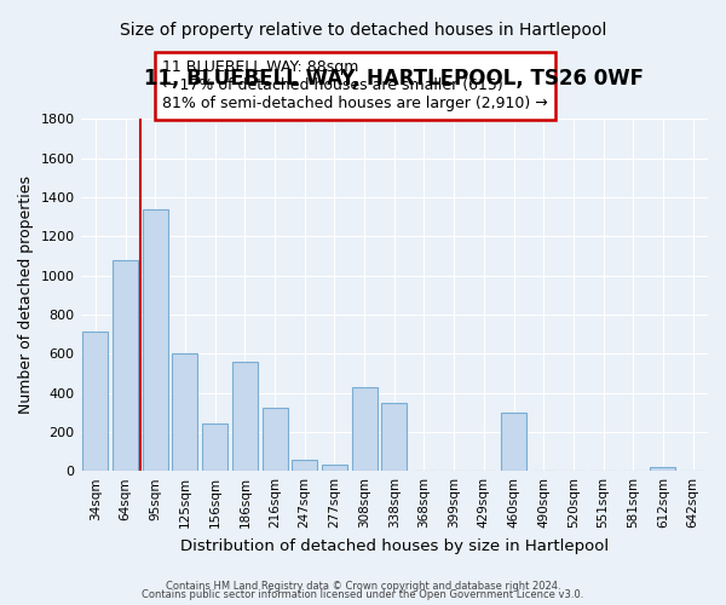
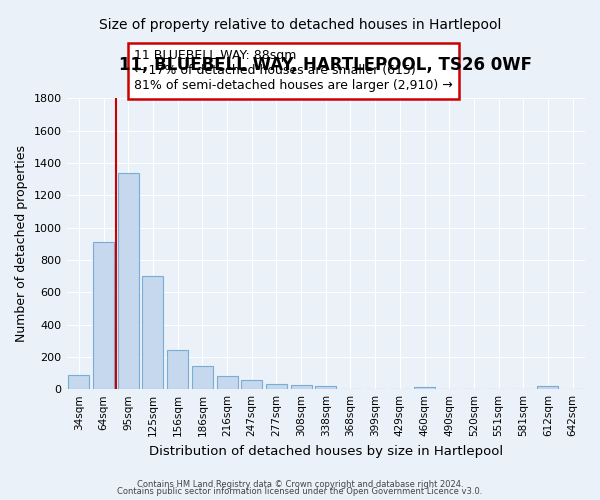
34sqm: 710 -> 90
64sqm: 1080 -> 910
125sqm: 600 -> 700
186sqm: 560 -> 140
216sqm: 320 -> 80
308sqm: 430 -> 20
338sqm: 350 -> 20
460sqm: 300 -> 20
